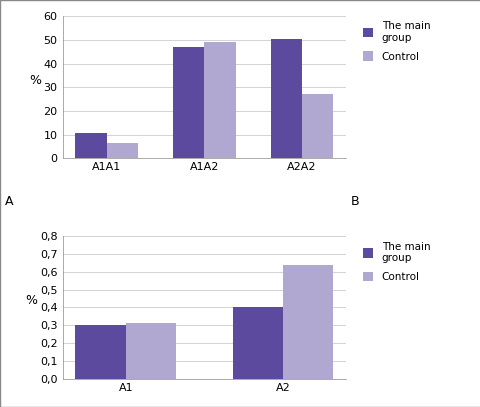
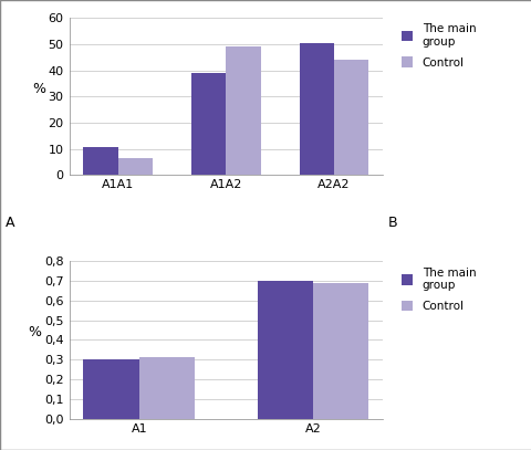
The main group/A1A2: 47.0 -> 39.0
Control/A2A2: 27.0 -> 44.0
The main group/A2: 0,4 -> 0,7
Control/A2: 0,64 -> 0,69
